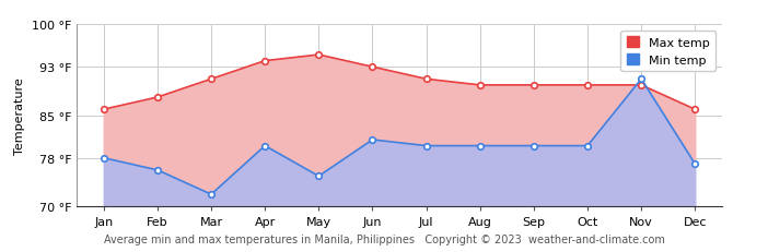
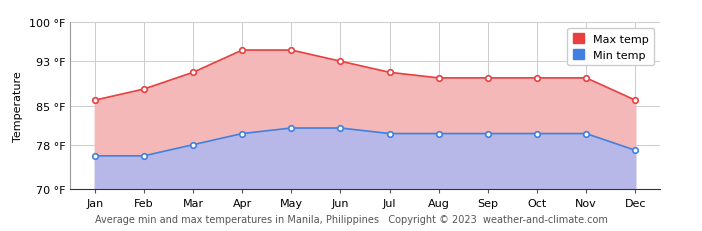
Min temp/Jan: 78 °F -> 76 °F
Min temp/Mar: 72 °F -> 78 °F
Max temp/Apr: 94 °F -> 95 °F
Min temp/May: 75 °F -> 81 °F
Min temp/Nov: 91 °F -> 80 °F
